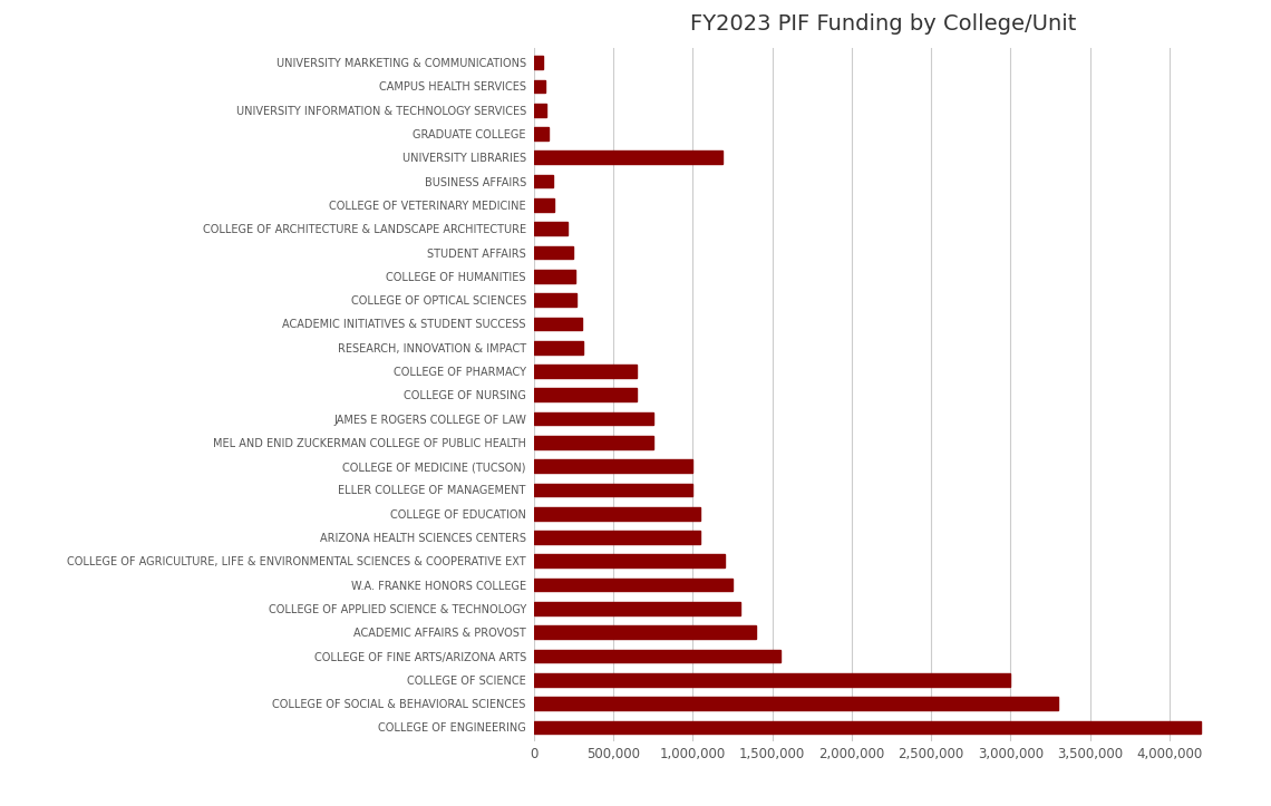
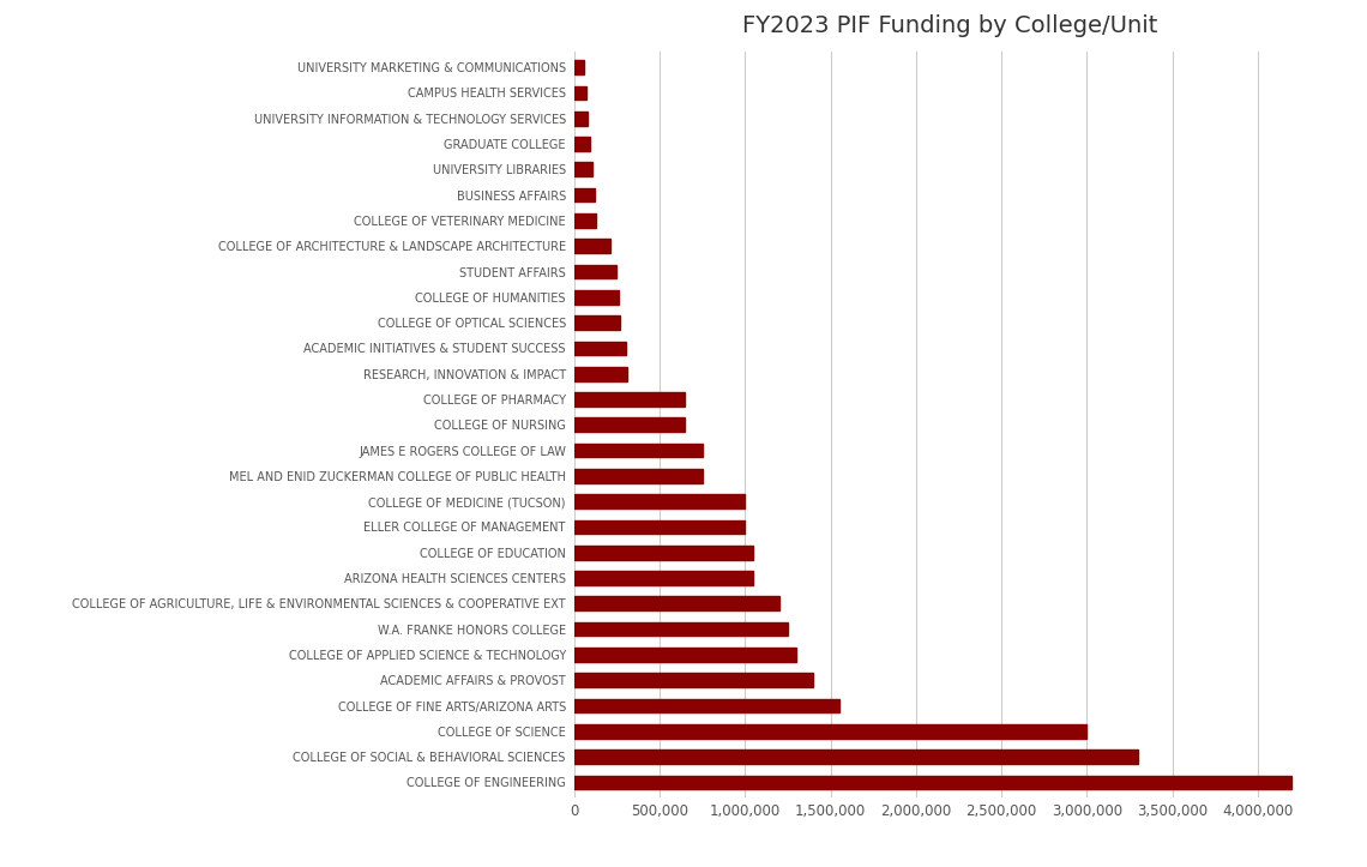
UNIVERSITY LIBRARIES: 1,190,000 -> 110,000
